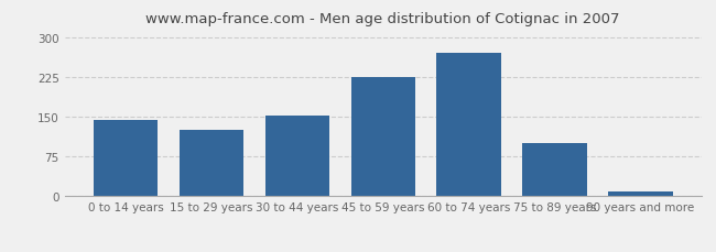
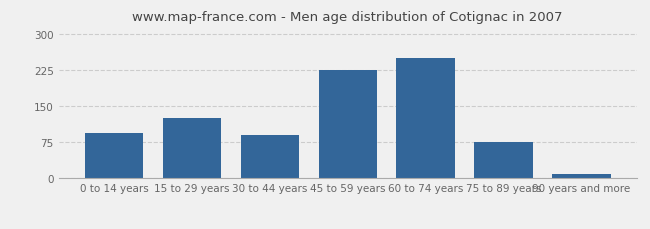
0 to 14 years: 145 -> 95
30 to 44 years: 153 -> 90
60 to 74 years: 270 -> 250
75 to 89 years: 100 -> 75
